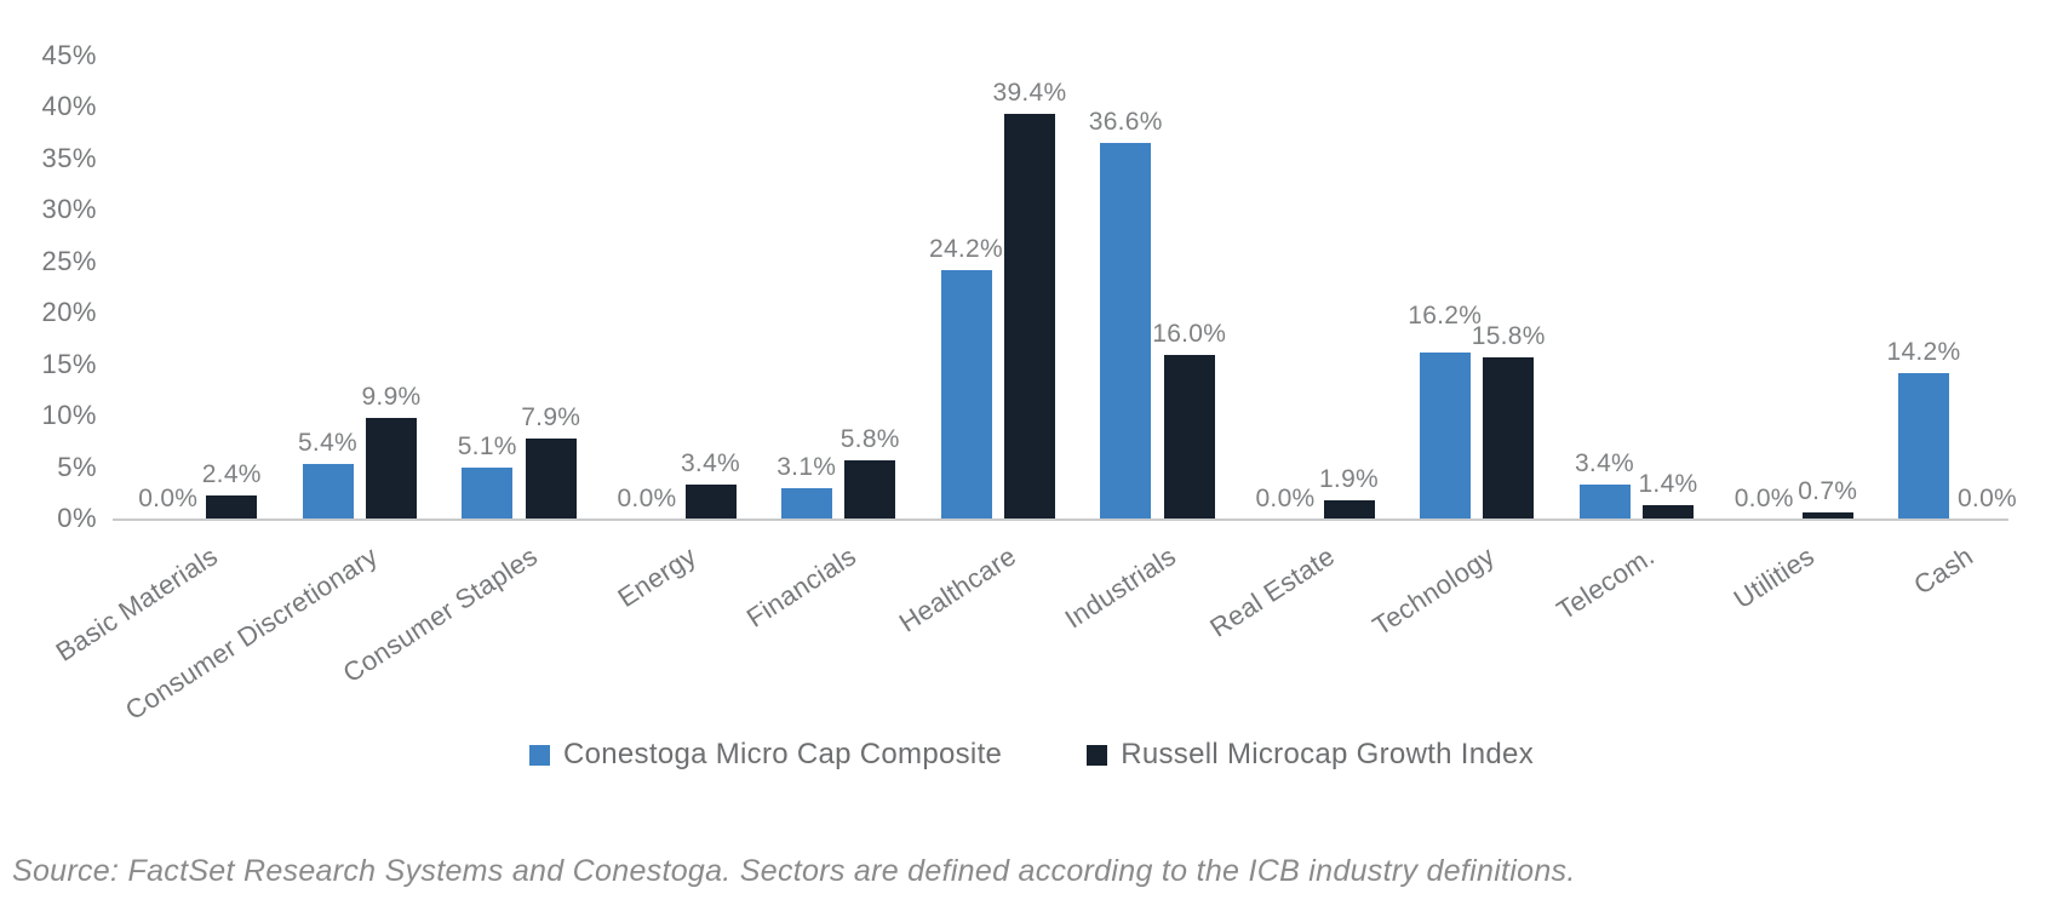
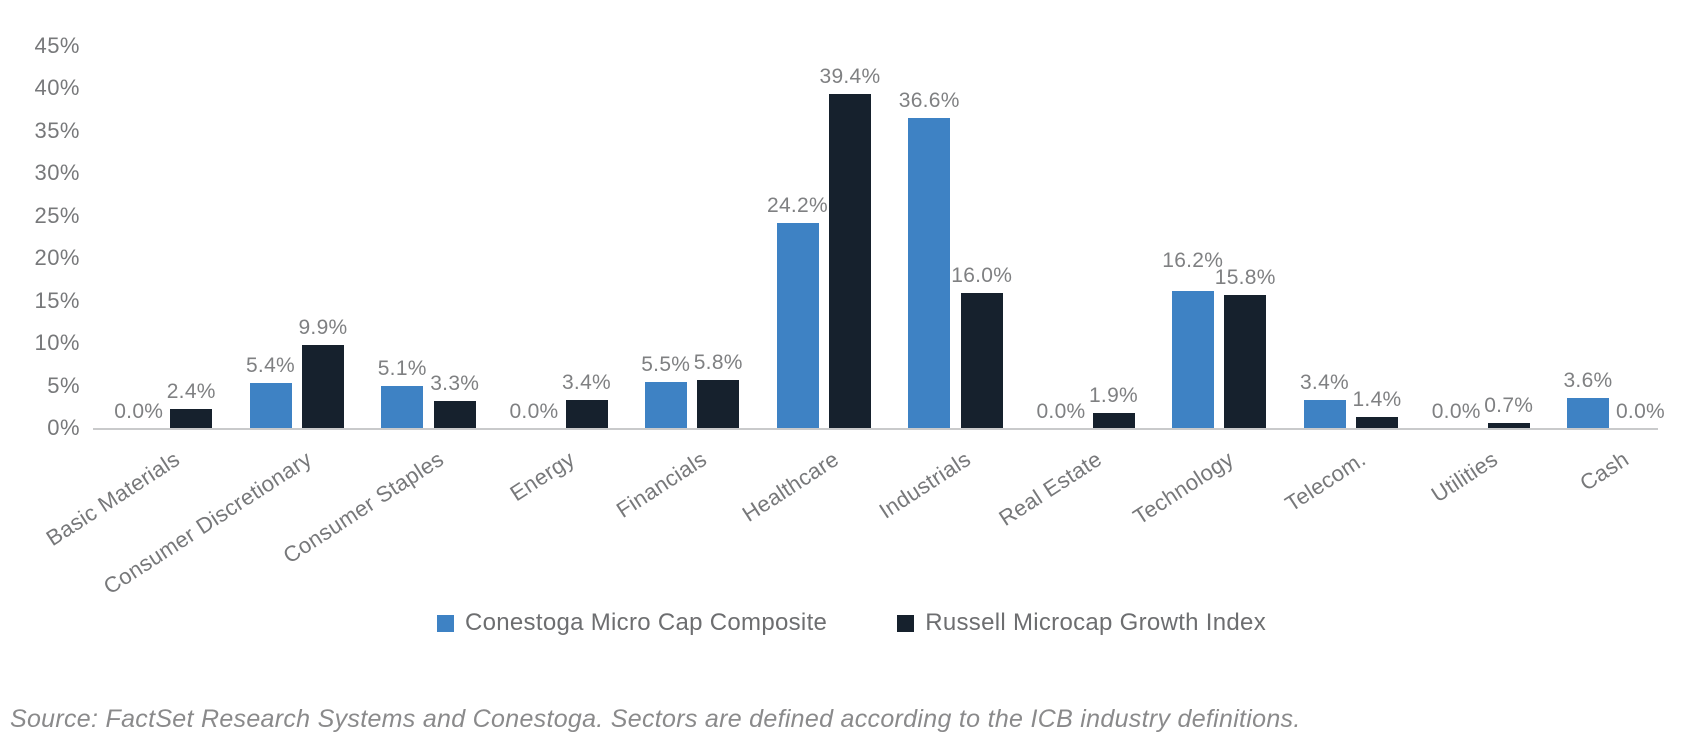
Russell Microcap Growth Index/Consumer Staples: 7.9% -> 3.3%
Conestoga Micro Cap Composite/Financials: 3.1% -> 5.5%
Conestoga Micro Cap Composite/Cash: 14.2% -> 3.6%
